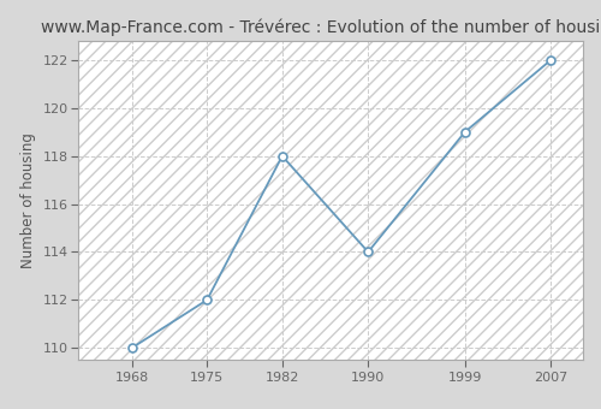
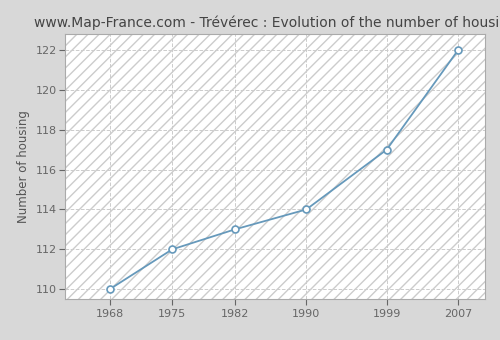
1982: 118 -> 113
1999: 119 -> 117
